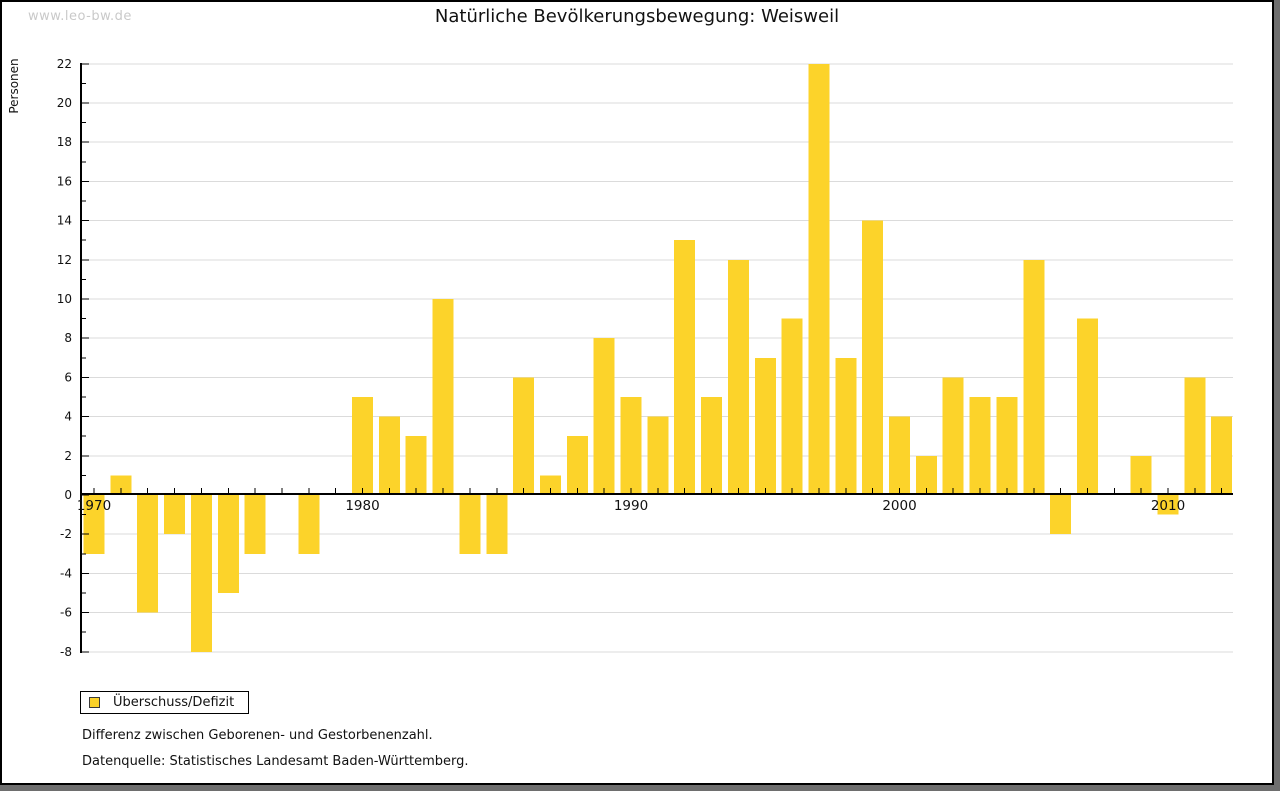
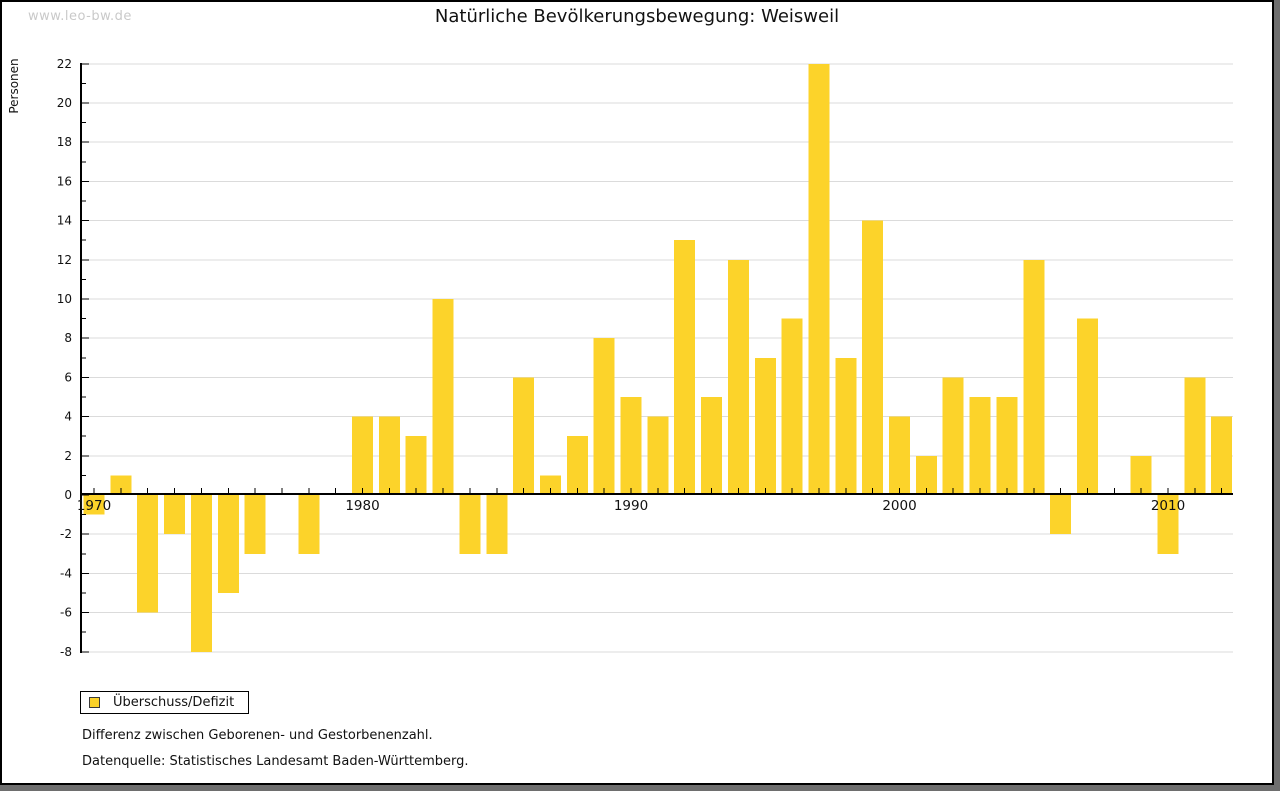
1970: -3 -> -1
1980: 5 -> 4
2010: -1 -> -3
